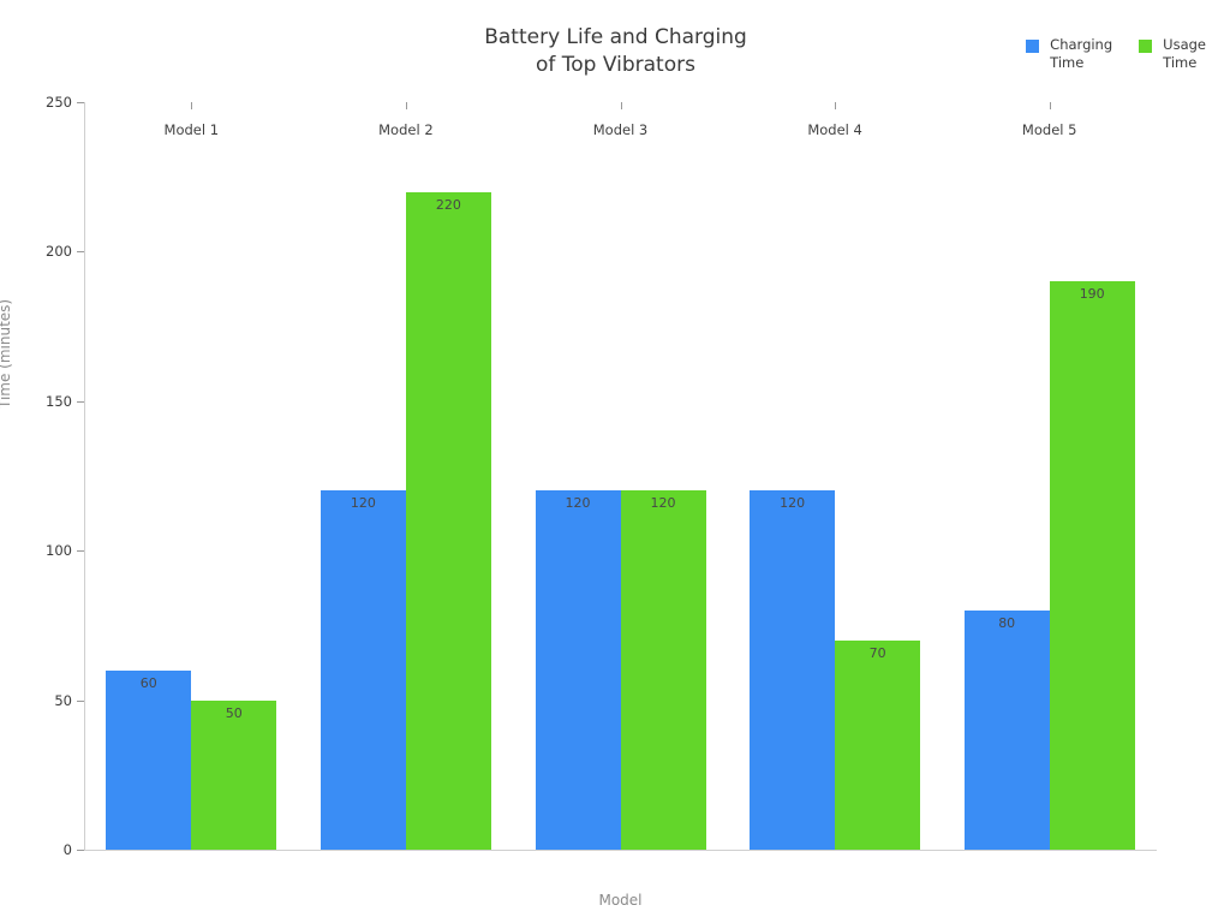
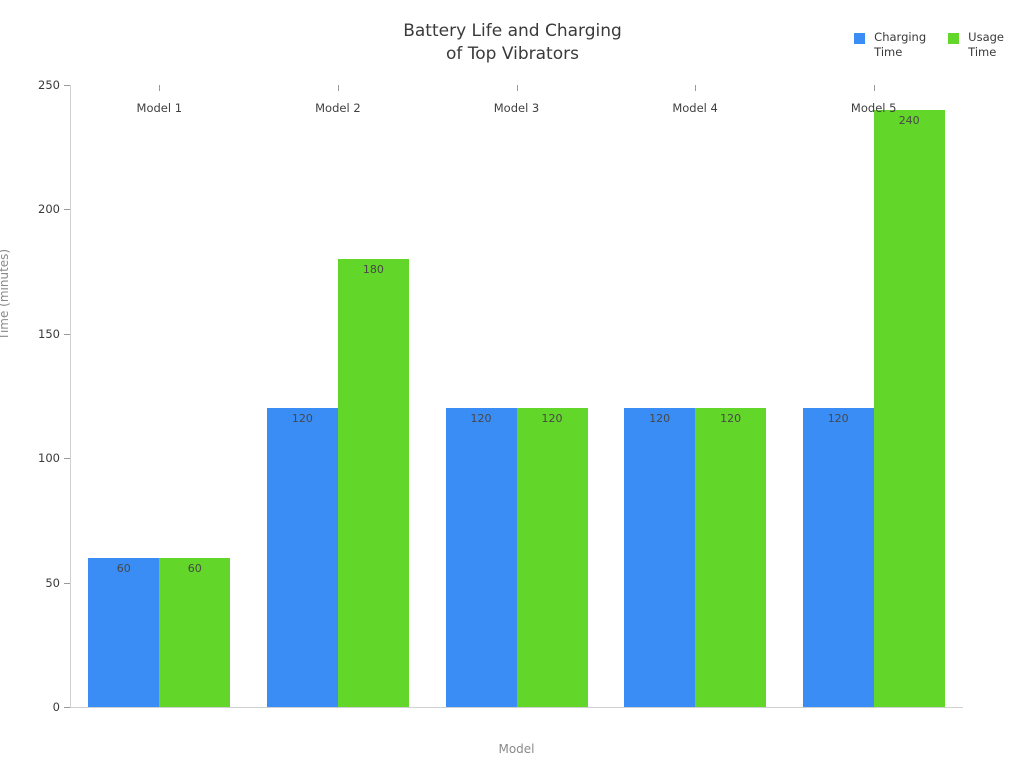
Usage Time/Model 1: 50 -> 60
Usage Time/Model 2: 220 -> 180
Usage Time/Model 4: 70 -> 120
Charging Time/Model 5: 80 -> 120
Usage Time/Model 5: 190 -> 240
